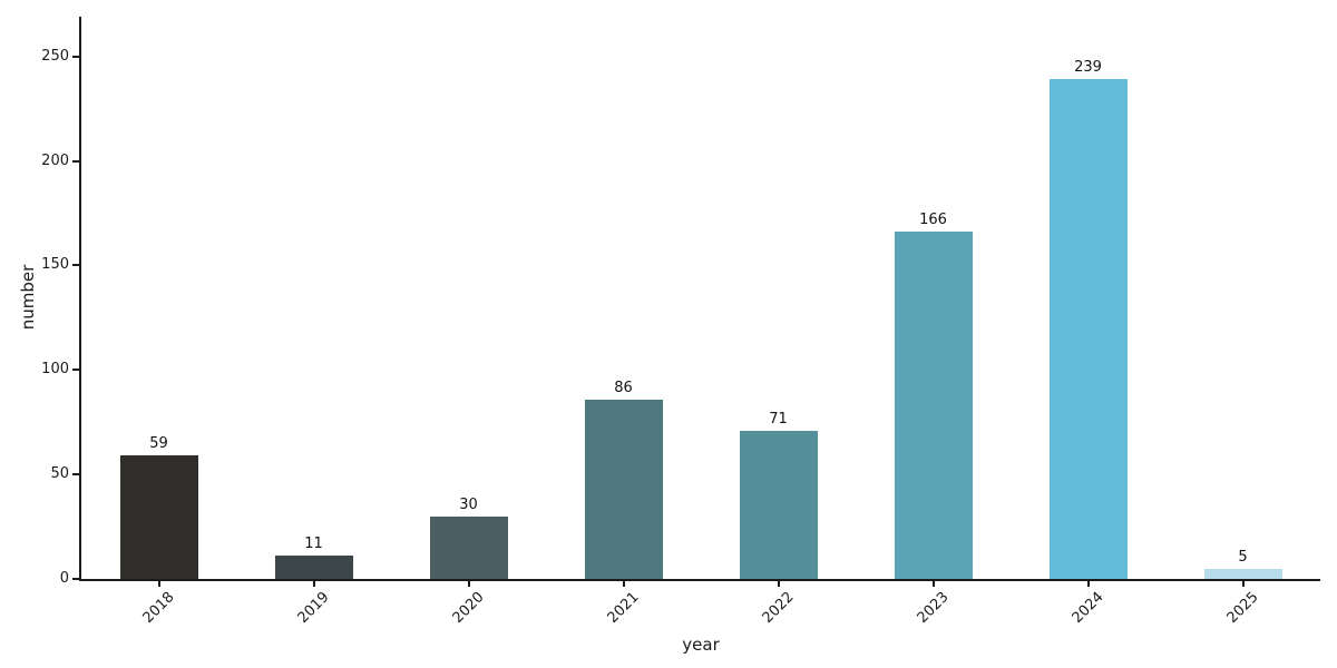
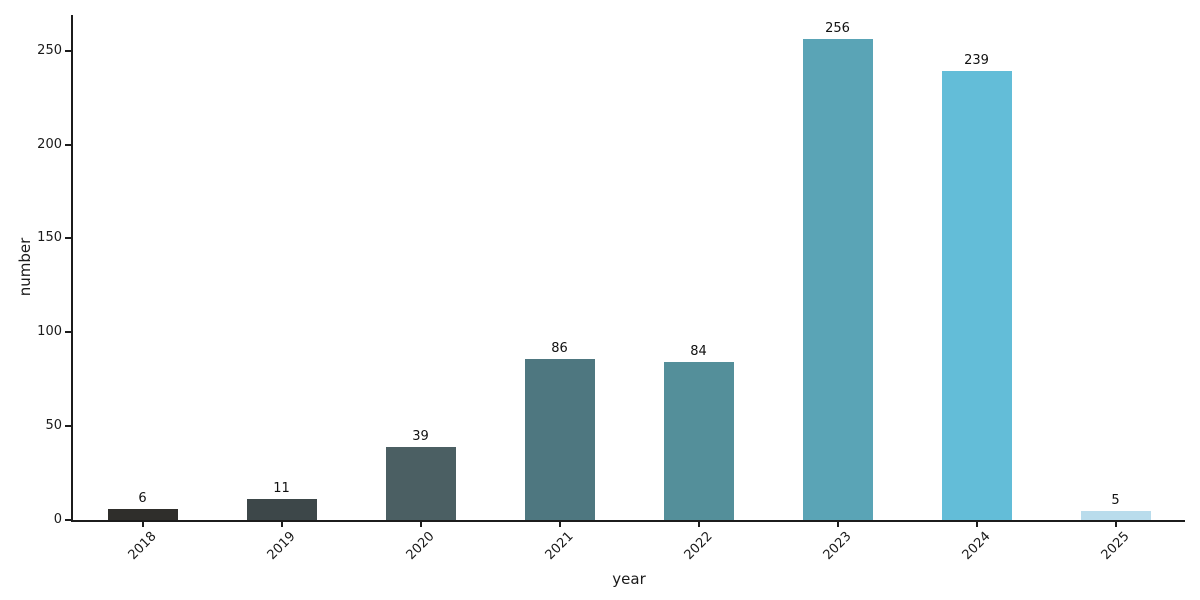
2018: 59 -> 6
2020: 30 -> 39
2022: 71 -> 84
2023: 166 -> 256
